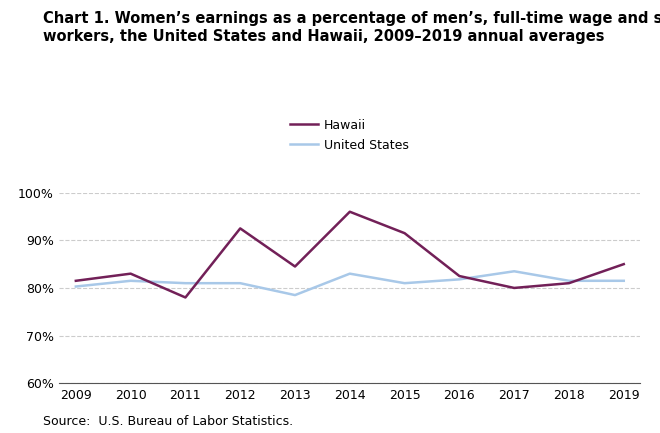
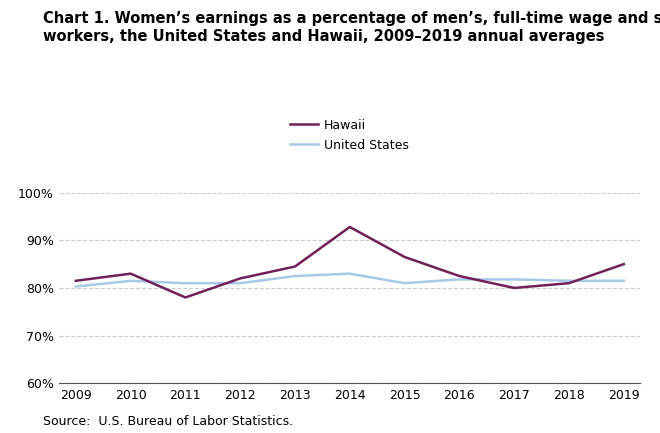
Hawaii/2012: 92.5% -> 82.0%
United States/2013: 78.5% -> 82.5%
Hawaii/2014: 96.0% -> 92.8%
Hawaii/2015: 91.5% -> 86.5%
United States/2017: 83.5% -> 81.8%
